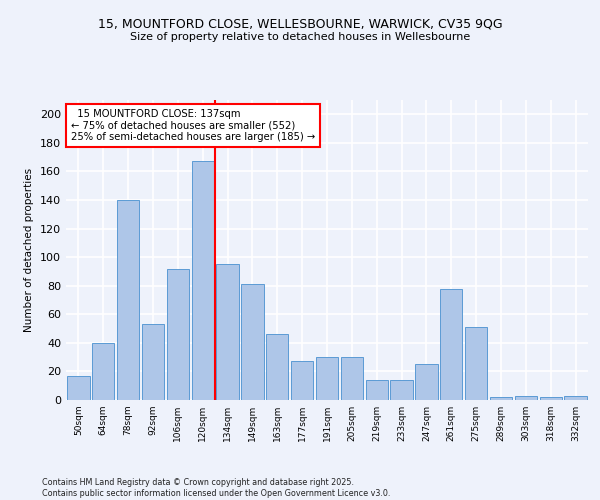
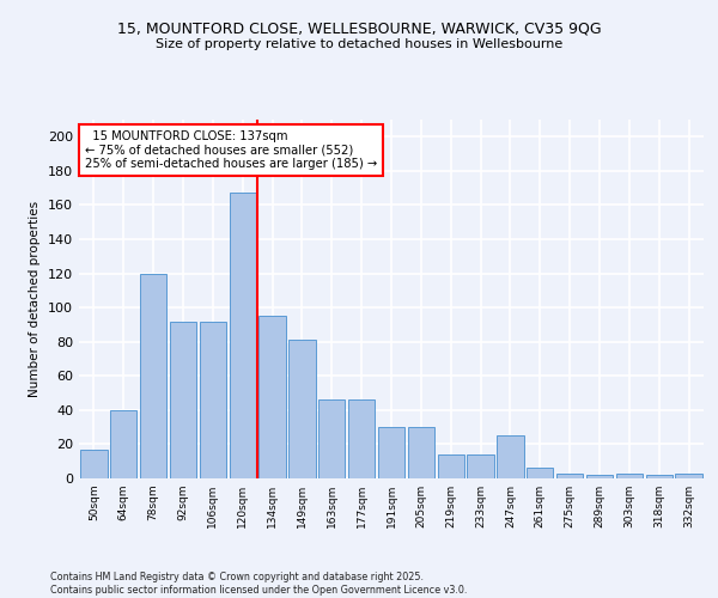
78sqm: 140 -> 120
92sqm: 53 -> 92
177sqm: 27 -> 46
261sqm: 78 -> 6
275sqm: 51 -> 3
